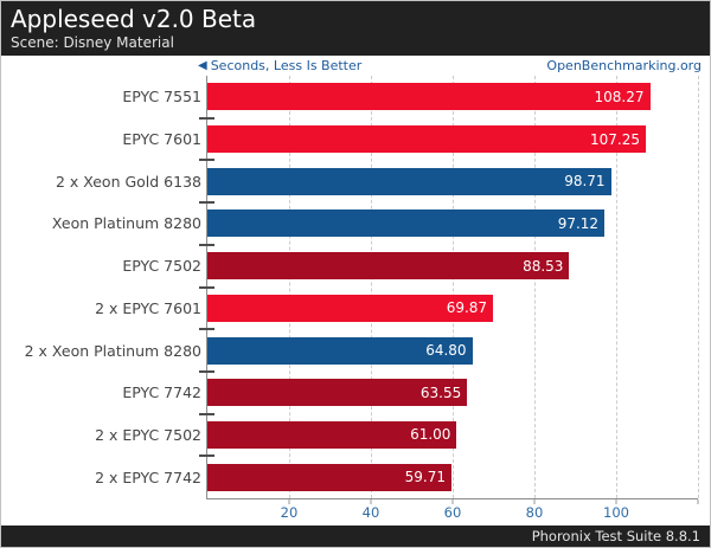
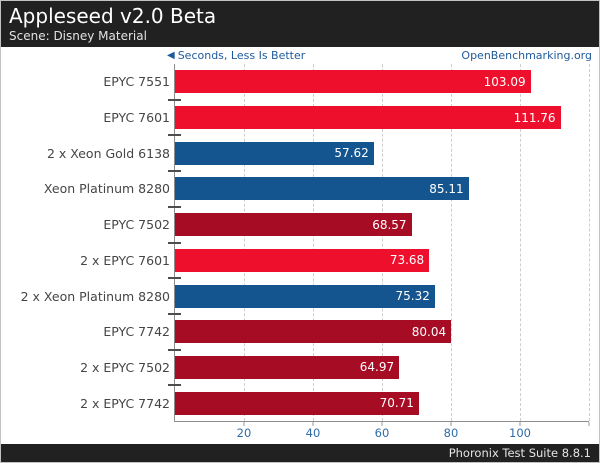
EPYC 7551: 108.27 -> 103.09
EPYC 7601: 107.25 -> 111.76
2 x Xeon Gold 6138: 98.71 -> 57.62
Xeon Platinum 8280: 97.12 -> 85.11
EPYC 7502: 88.53 -> 68.57
2 x EPYC 7601: 69.87 -> 73.68
2 x Xeon Platinum 8280: 64.80 -> 75.32
EPYC 7742: 63.55 -> 80.04
2 x EPYC 7502: 61.00 -> 64.97
2 x EPYC 7742: 59.71 -> 70.71
